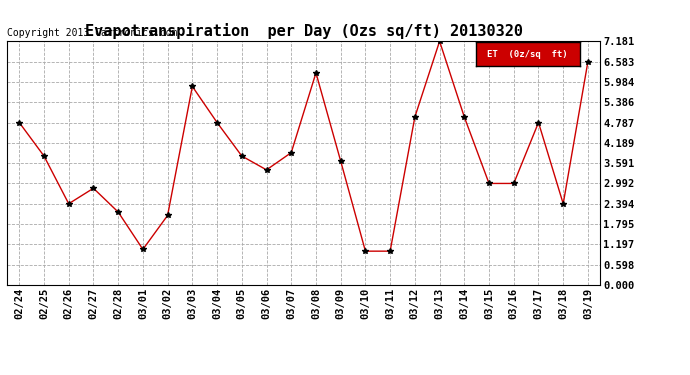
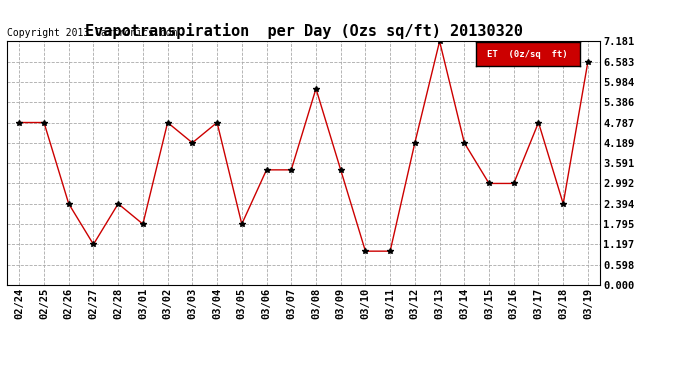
02/25: 3.80 -> 4.79
02/27: 2.85 -> 1.20
02/28: 2.15 -> 2.39
03/01: 1.05 -> 1.79
03/02: 2.05 -> 4.79
03/03: 5.85 -> 4.19
03/05: 3.80 -> 1.79
03/07: 3.90 -> 3.39
03/08: 6.25 -> 5.78
03/09: 3.65 -> 3.39
03/12: 4.95 -> 4.19
03/14: 4.95 -> 4.19
